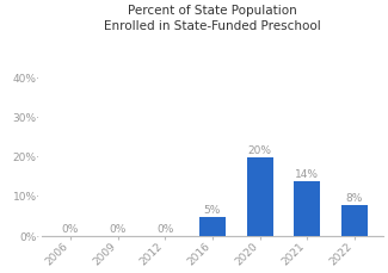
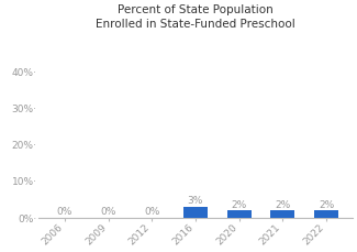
2016: 5% -> 3%
2020: 20% -> 2%
2021: 14% -> 2%
2022: 8% -> 2%
